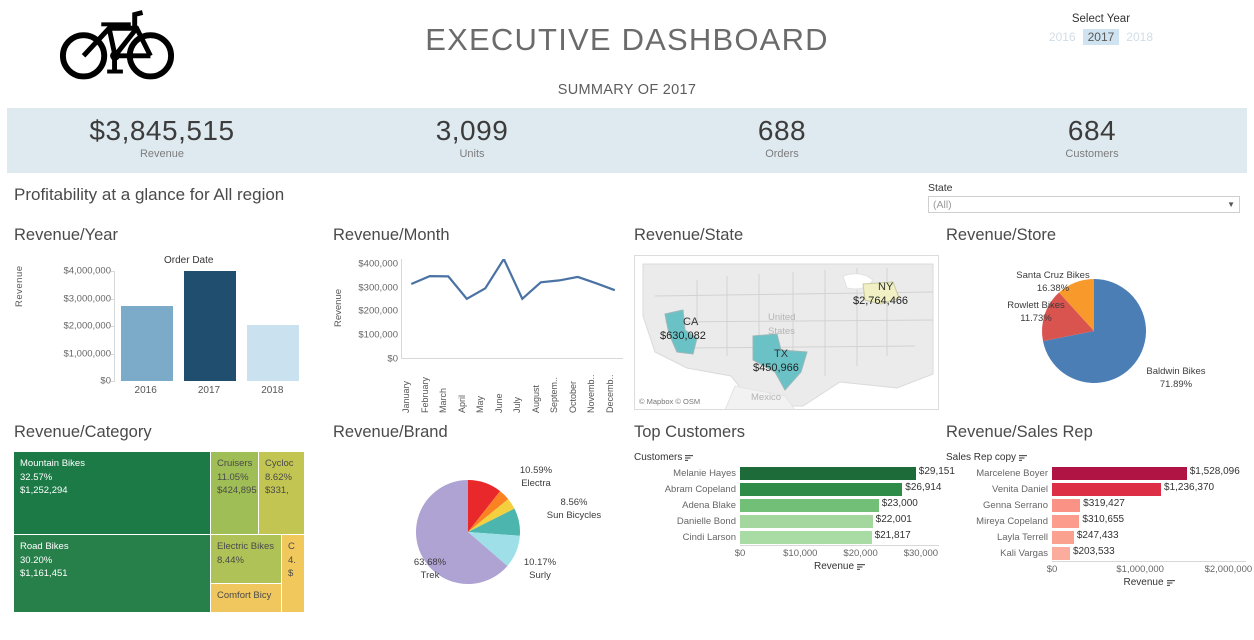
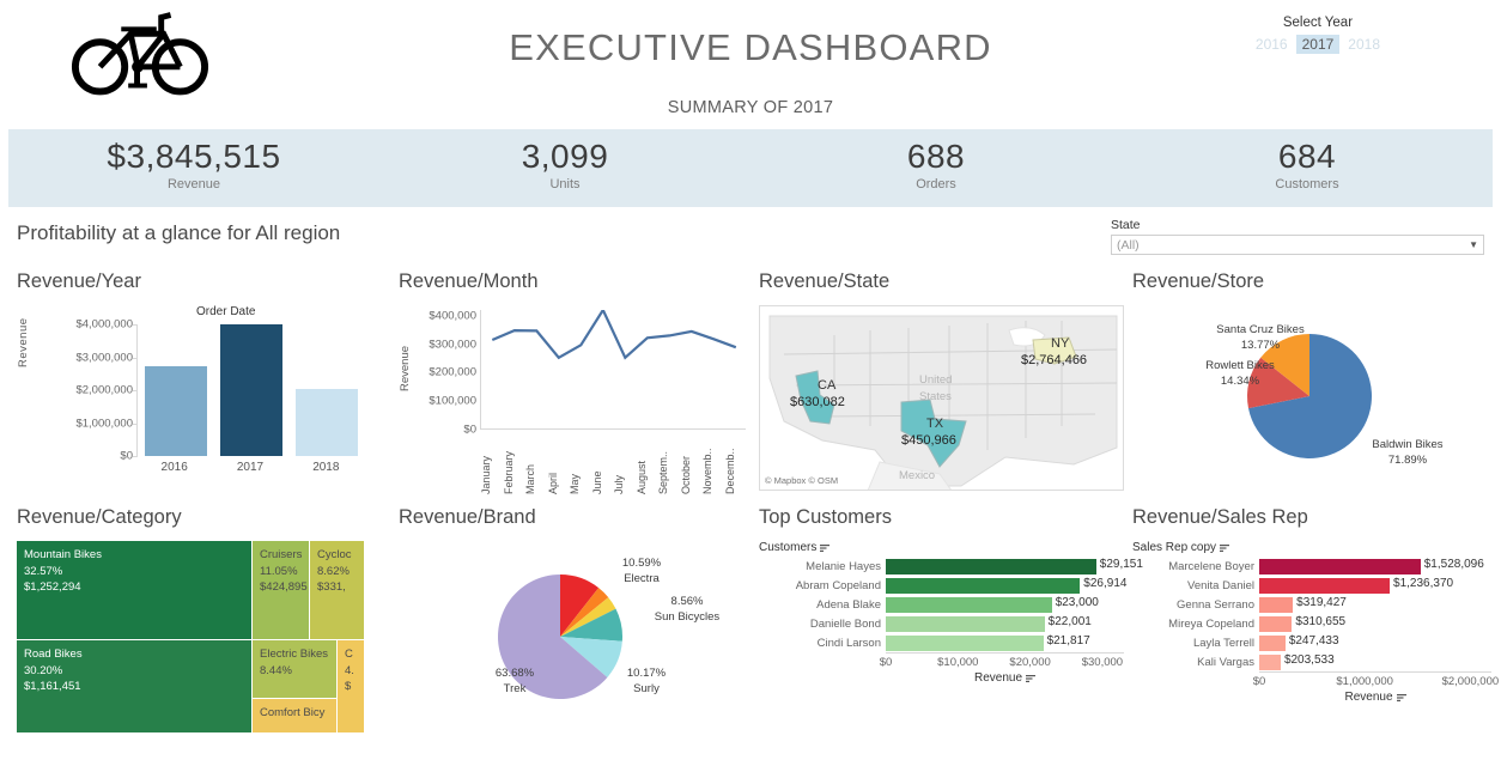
Revenue/Store/Santa Cruz Bikes: 16.38% -> 13.77%
Revenue/Store/Rowlett Bikes: 11.73% -> 14.34%
